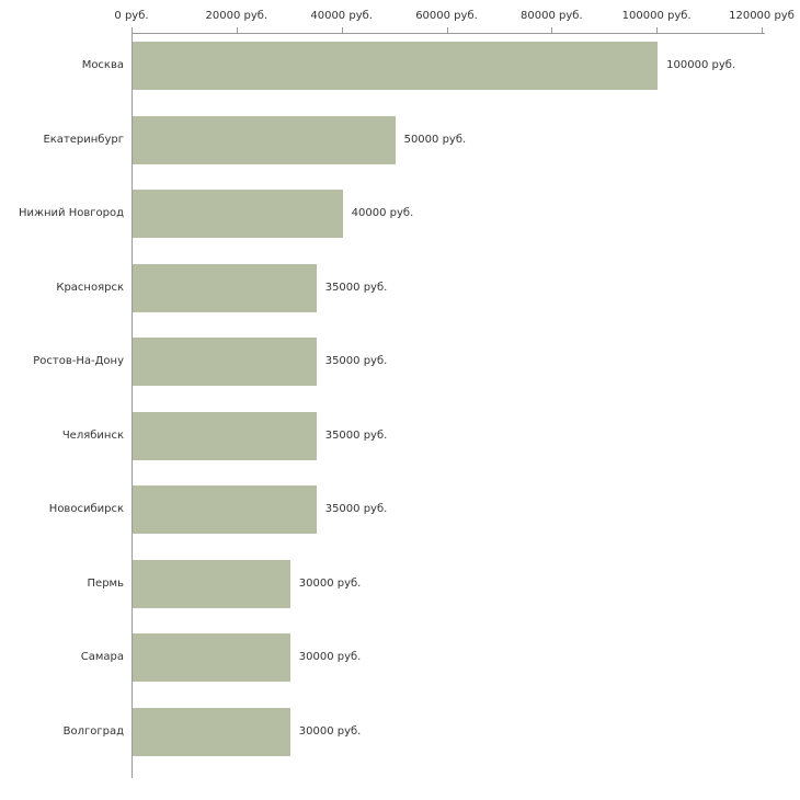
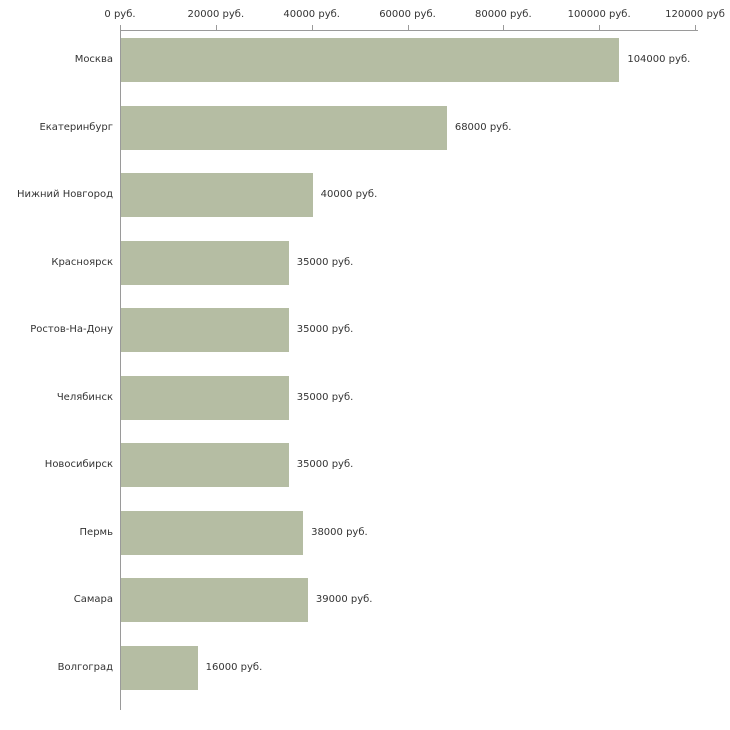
Москва: 100000 -> 104000
Екатеринбург: 50000 -> 68000
Пермь: 30000 -> 38000
Самара: 30000 -> 39000
Волгоград: 30000 -> 16000
